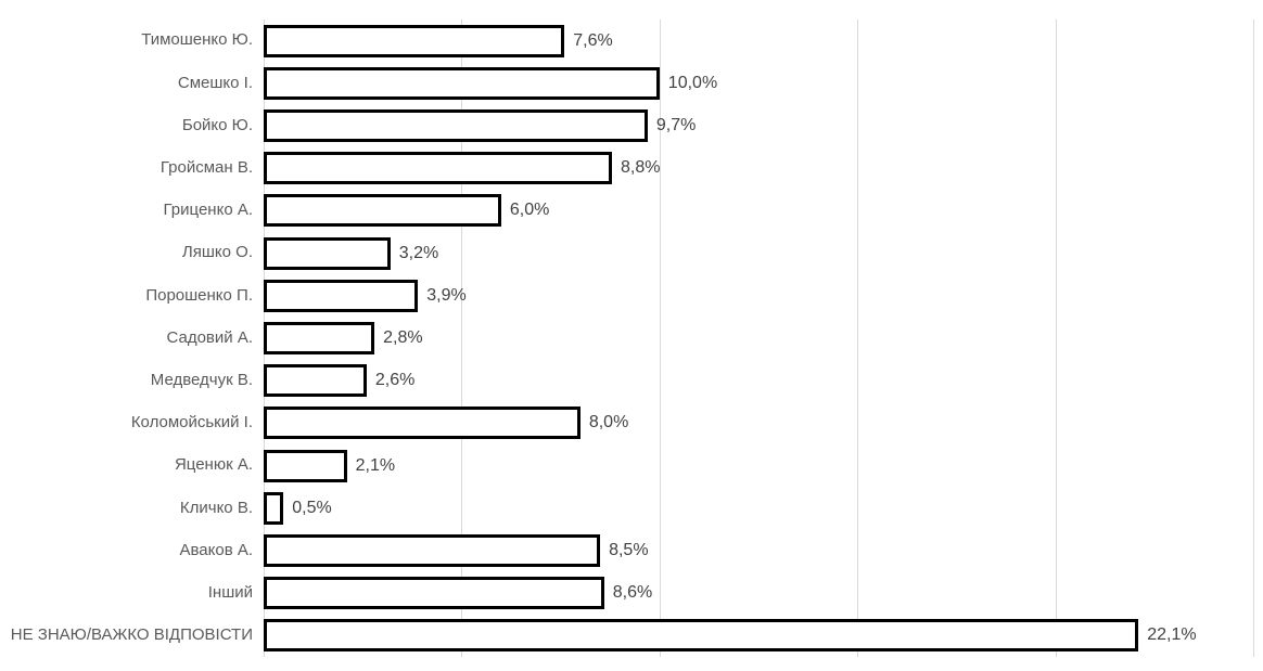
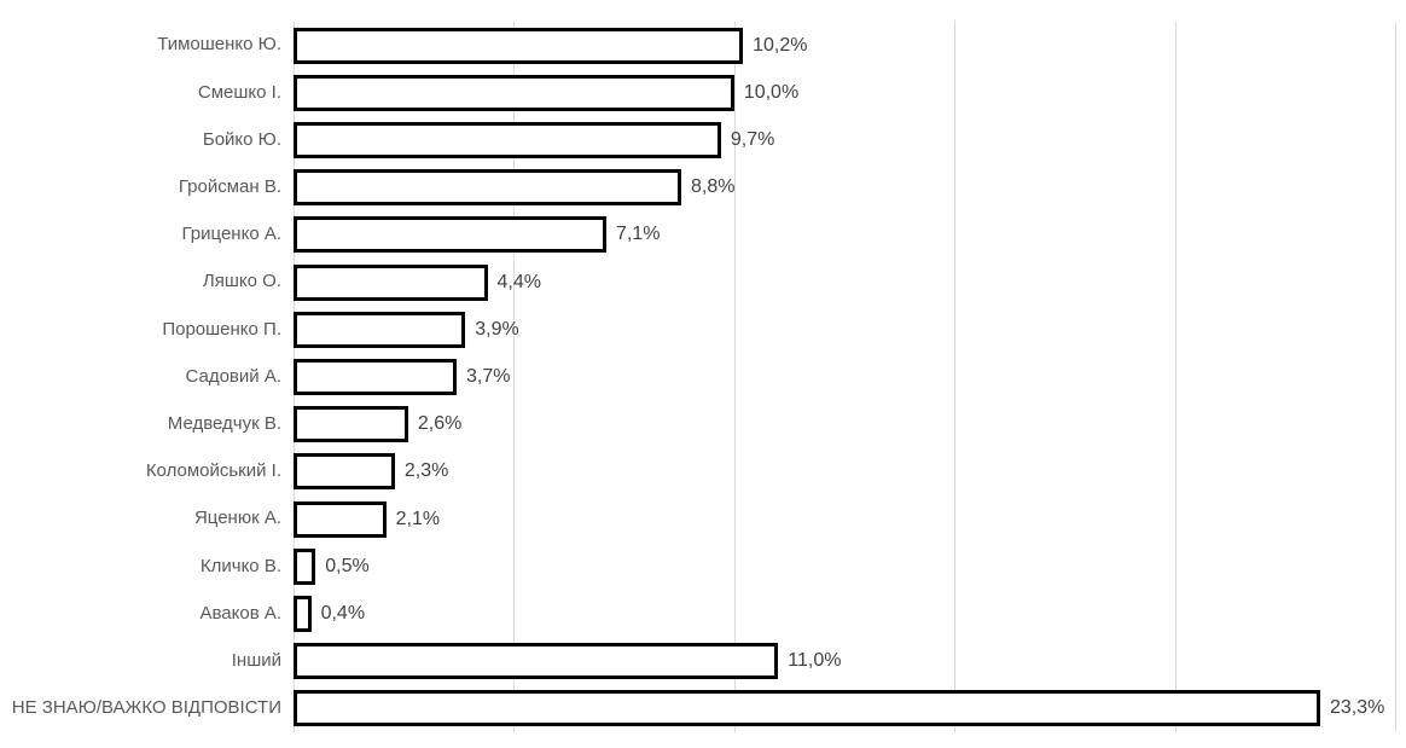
Тимошенко Ю.: 7,6% -> 10,2%
Гриценко А.: 6,0% -> 7,1%
Ляшко О.: 3,2% -> 4,4%
Садовий А.: 2,8% -> 3,7%
Коломойський І.: 8,0% -> 2,3%
Аваков А.: 8,5% -> 0,4%
Інший: 8,6% -> 11,0%
НЕ ЗНАЮ/ВАЖКО ВІДПОВІСТИ: 22,1% -> 23,3%
